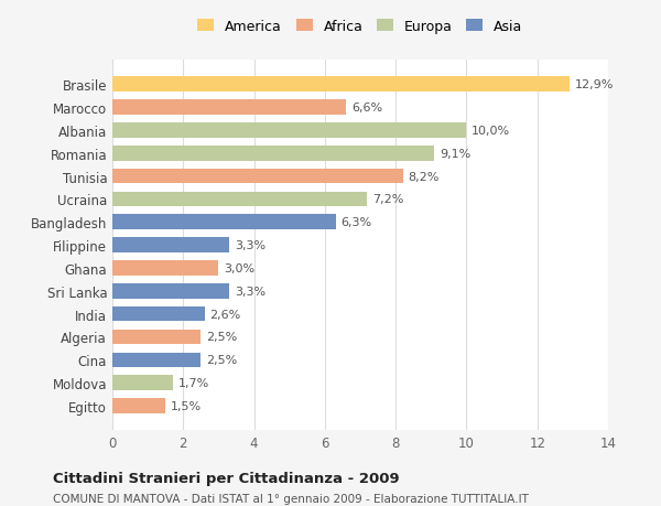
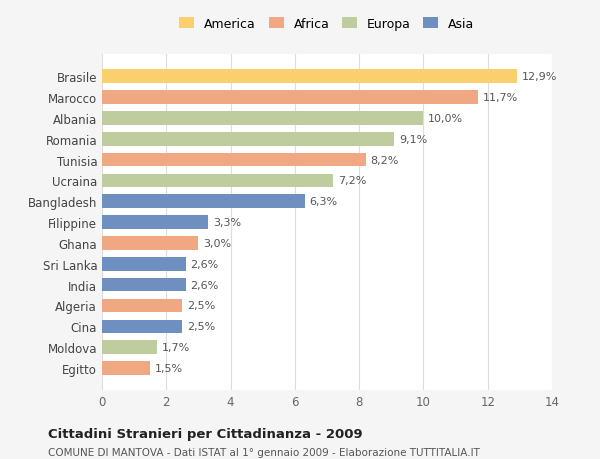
Marocco: 6,6% -> 11,7%
Sri Lanka: 3,3% -> 2,6%
